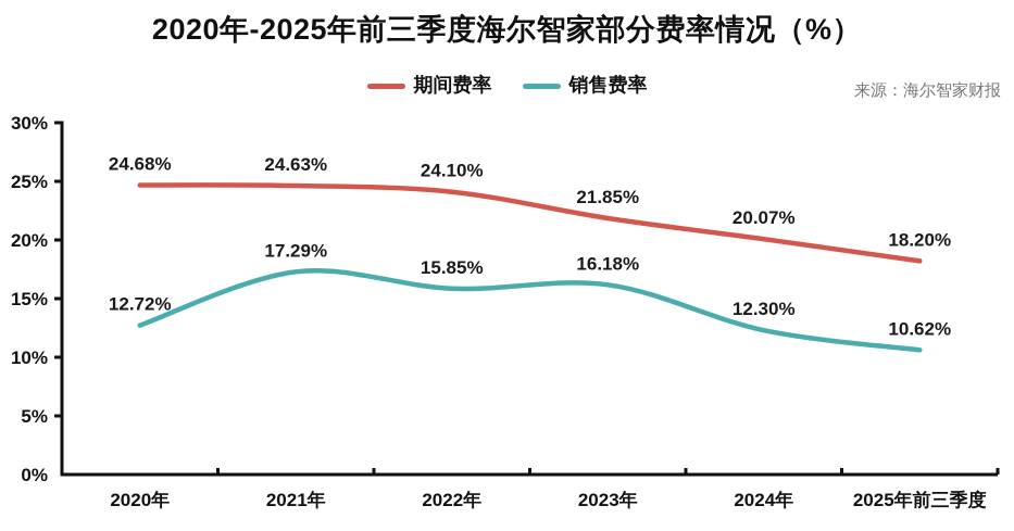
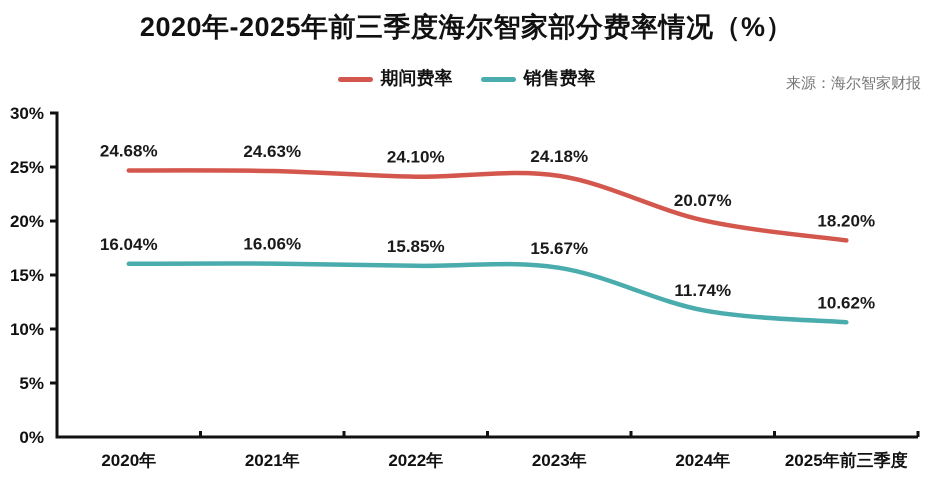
销售费率/2020年: 12.72% -> 16.04%
销售费率/2021年: 17.29% -> 16.06%
期间费率/2023年: 21.85% -> 24.18%
销售费率/2023年: 16.18% -> 15.67%
销售费率/2024年: 12.30% -> 11.74%
